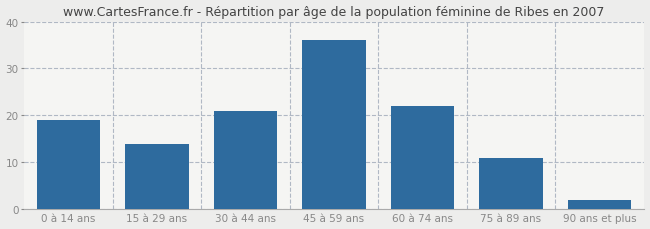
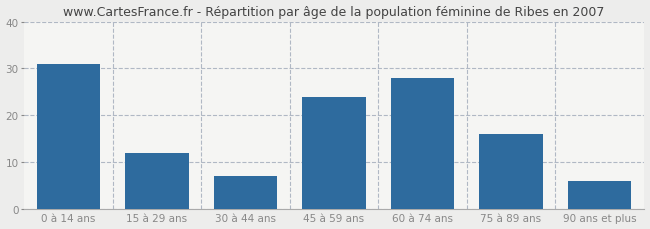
0 à 14 ans: 19 -> 31
15 à 29 ans: 14 -> 12
30 à 44 ans: 21 -> 7
45 à 59 ans: 36 -> 24
60 à 74 ans: 22 -> 28
75 à 89 ans: 11 -> 16
90 ans et plus: 2 -> 6
